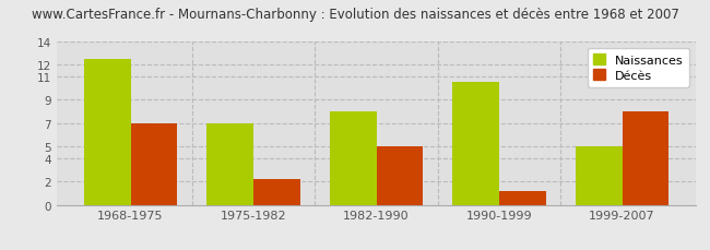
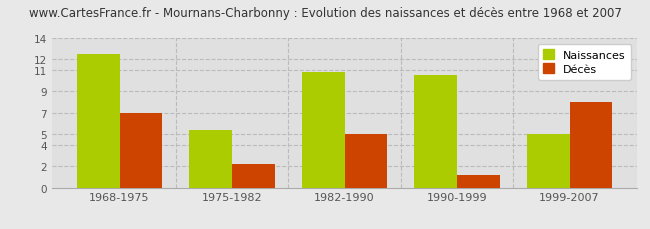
Naissances/1975-1982: 7.0 -> 5.4
Naissances/1982-1990: 8.0 -> 10.8
